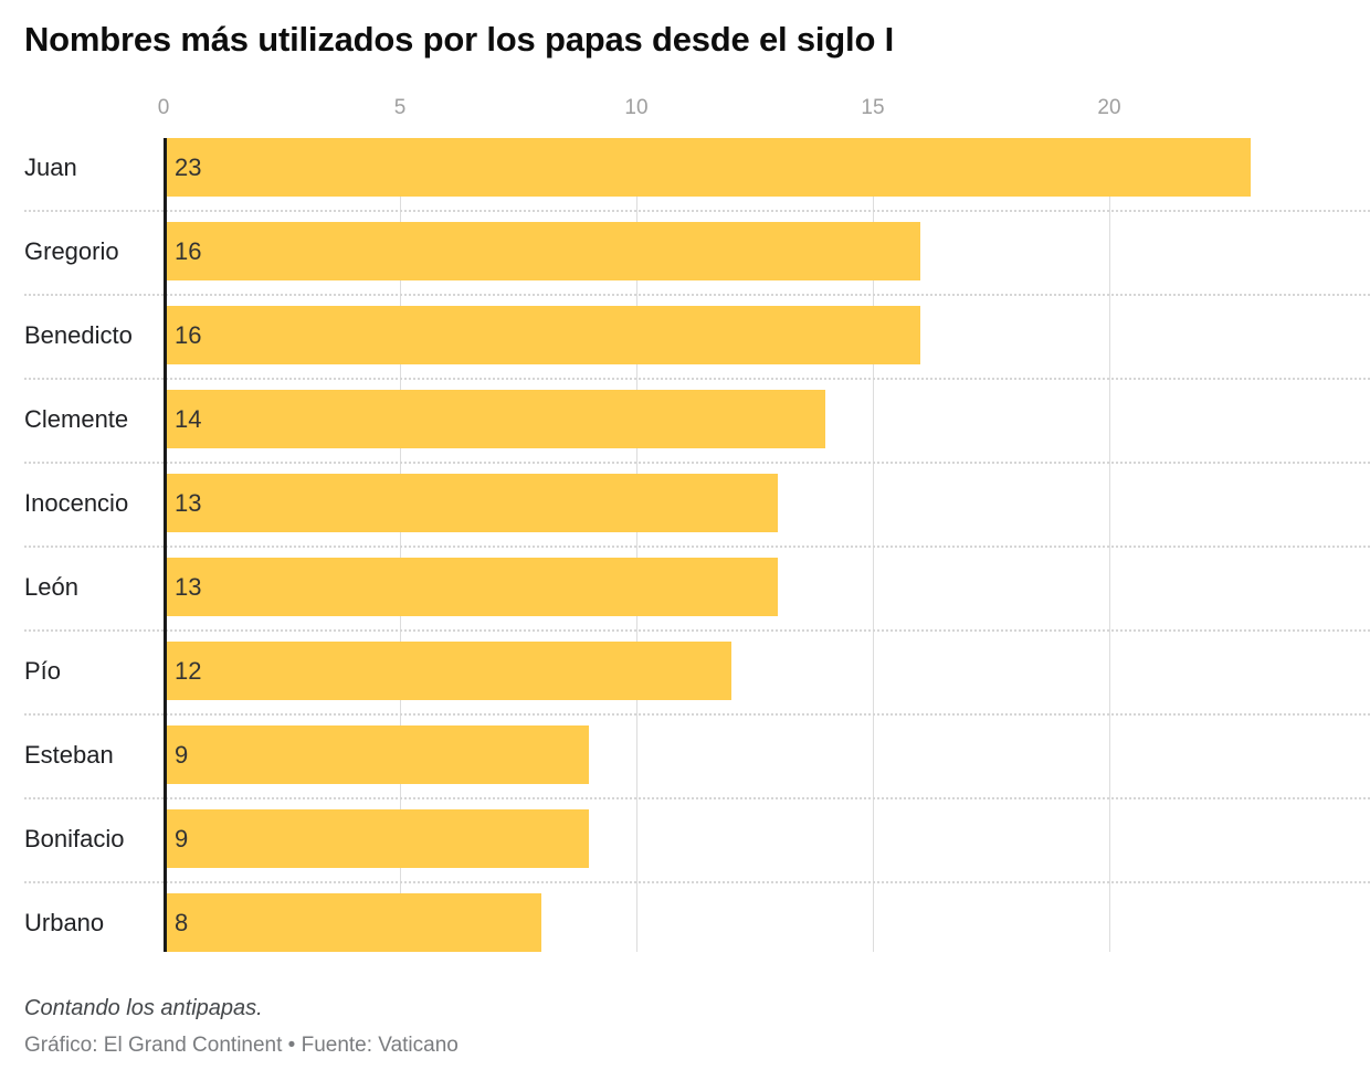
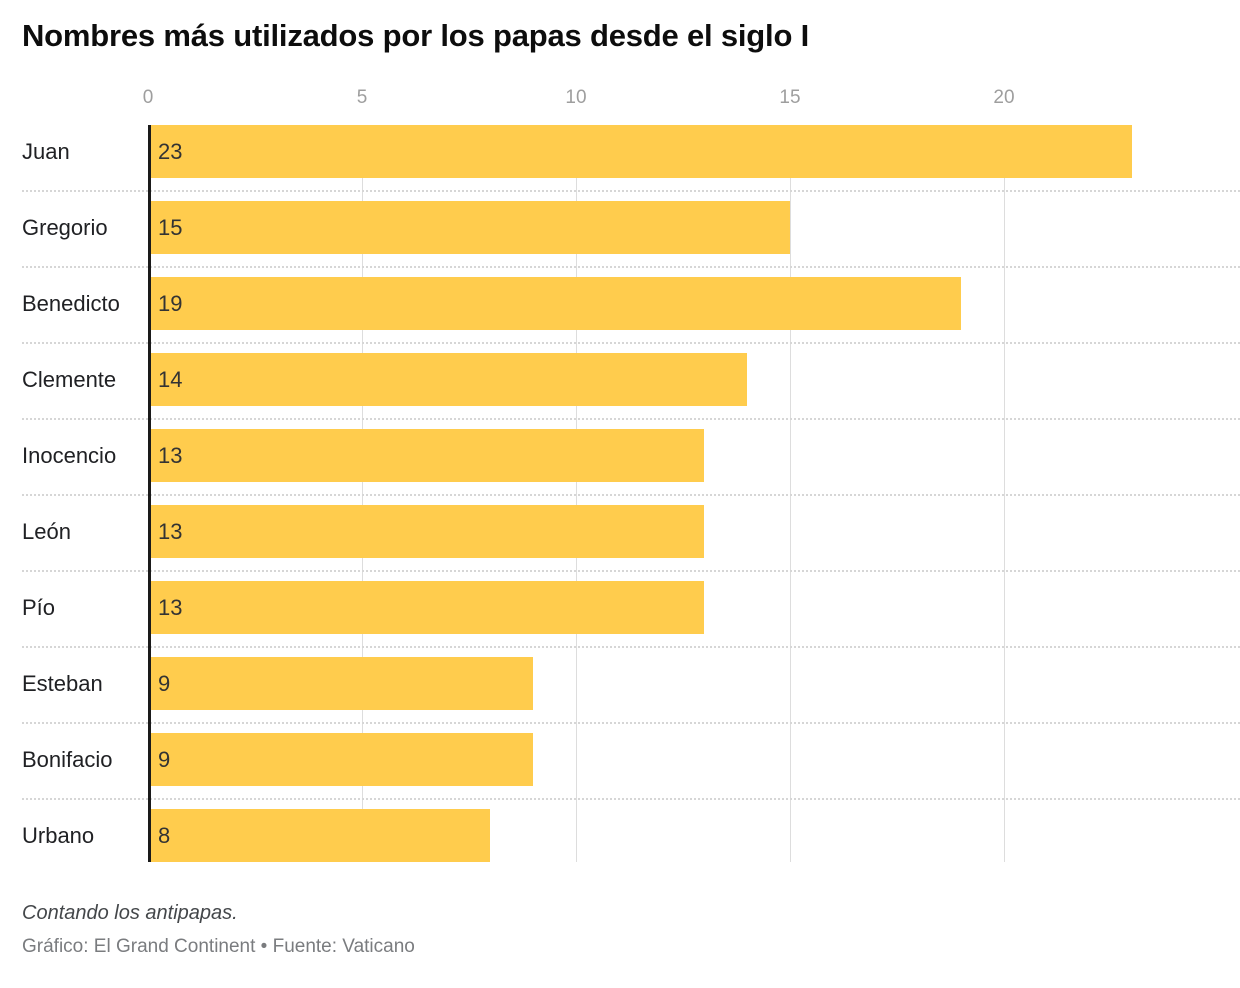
Gregorio: 16 -> 15
Benedicto: 16 -> 19
Pío: 12 -> 13
